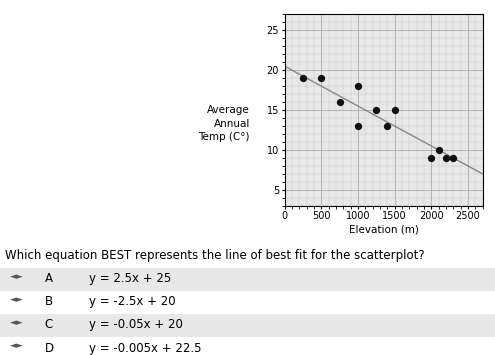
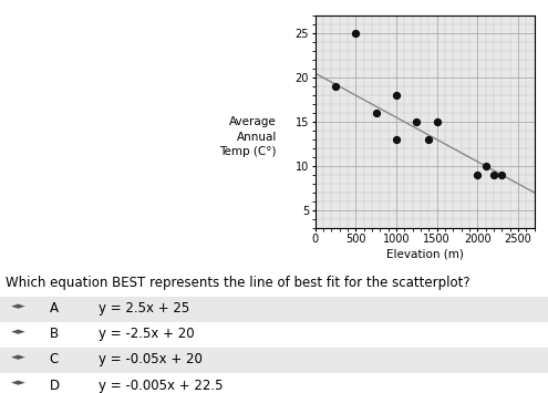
500: 19 -> 25
